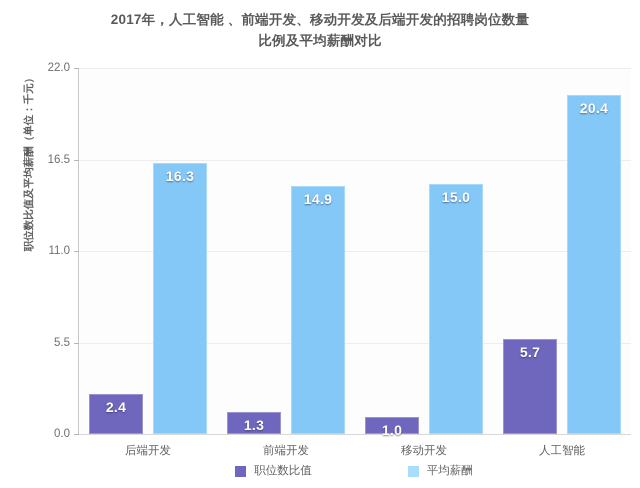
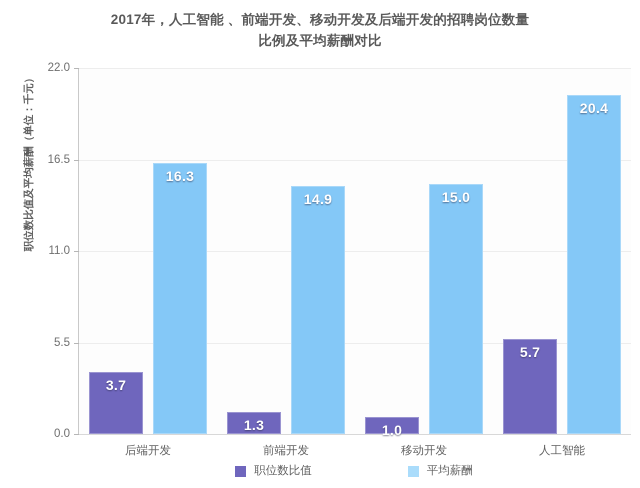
职位数比值/后端开发: 2.4 -> 3.7
